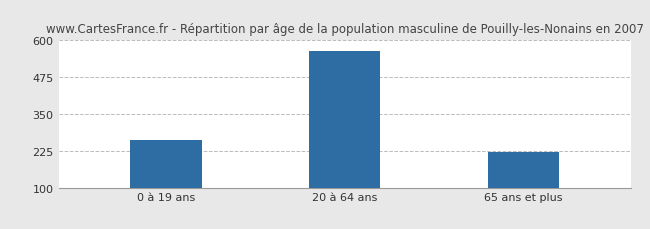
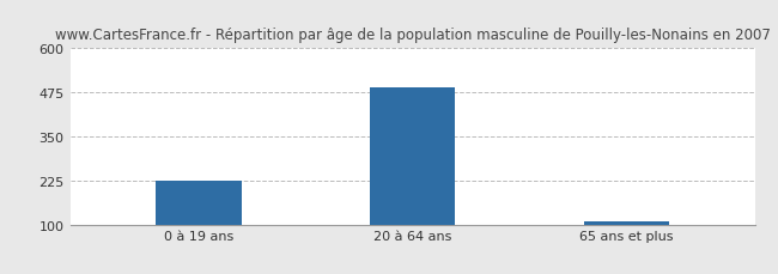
0 à 19 ans: 260 -> 225
20 à 64 ans: 565 -> 490
65 ans et plus: 220 -> 110
